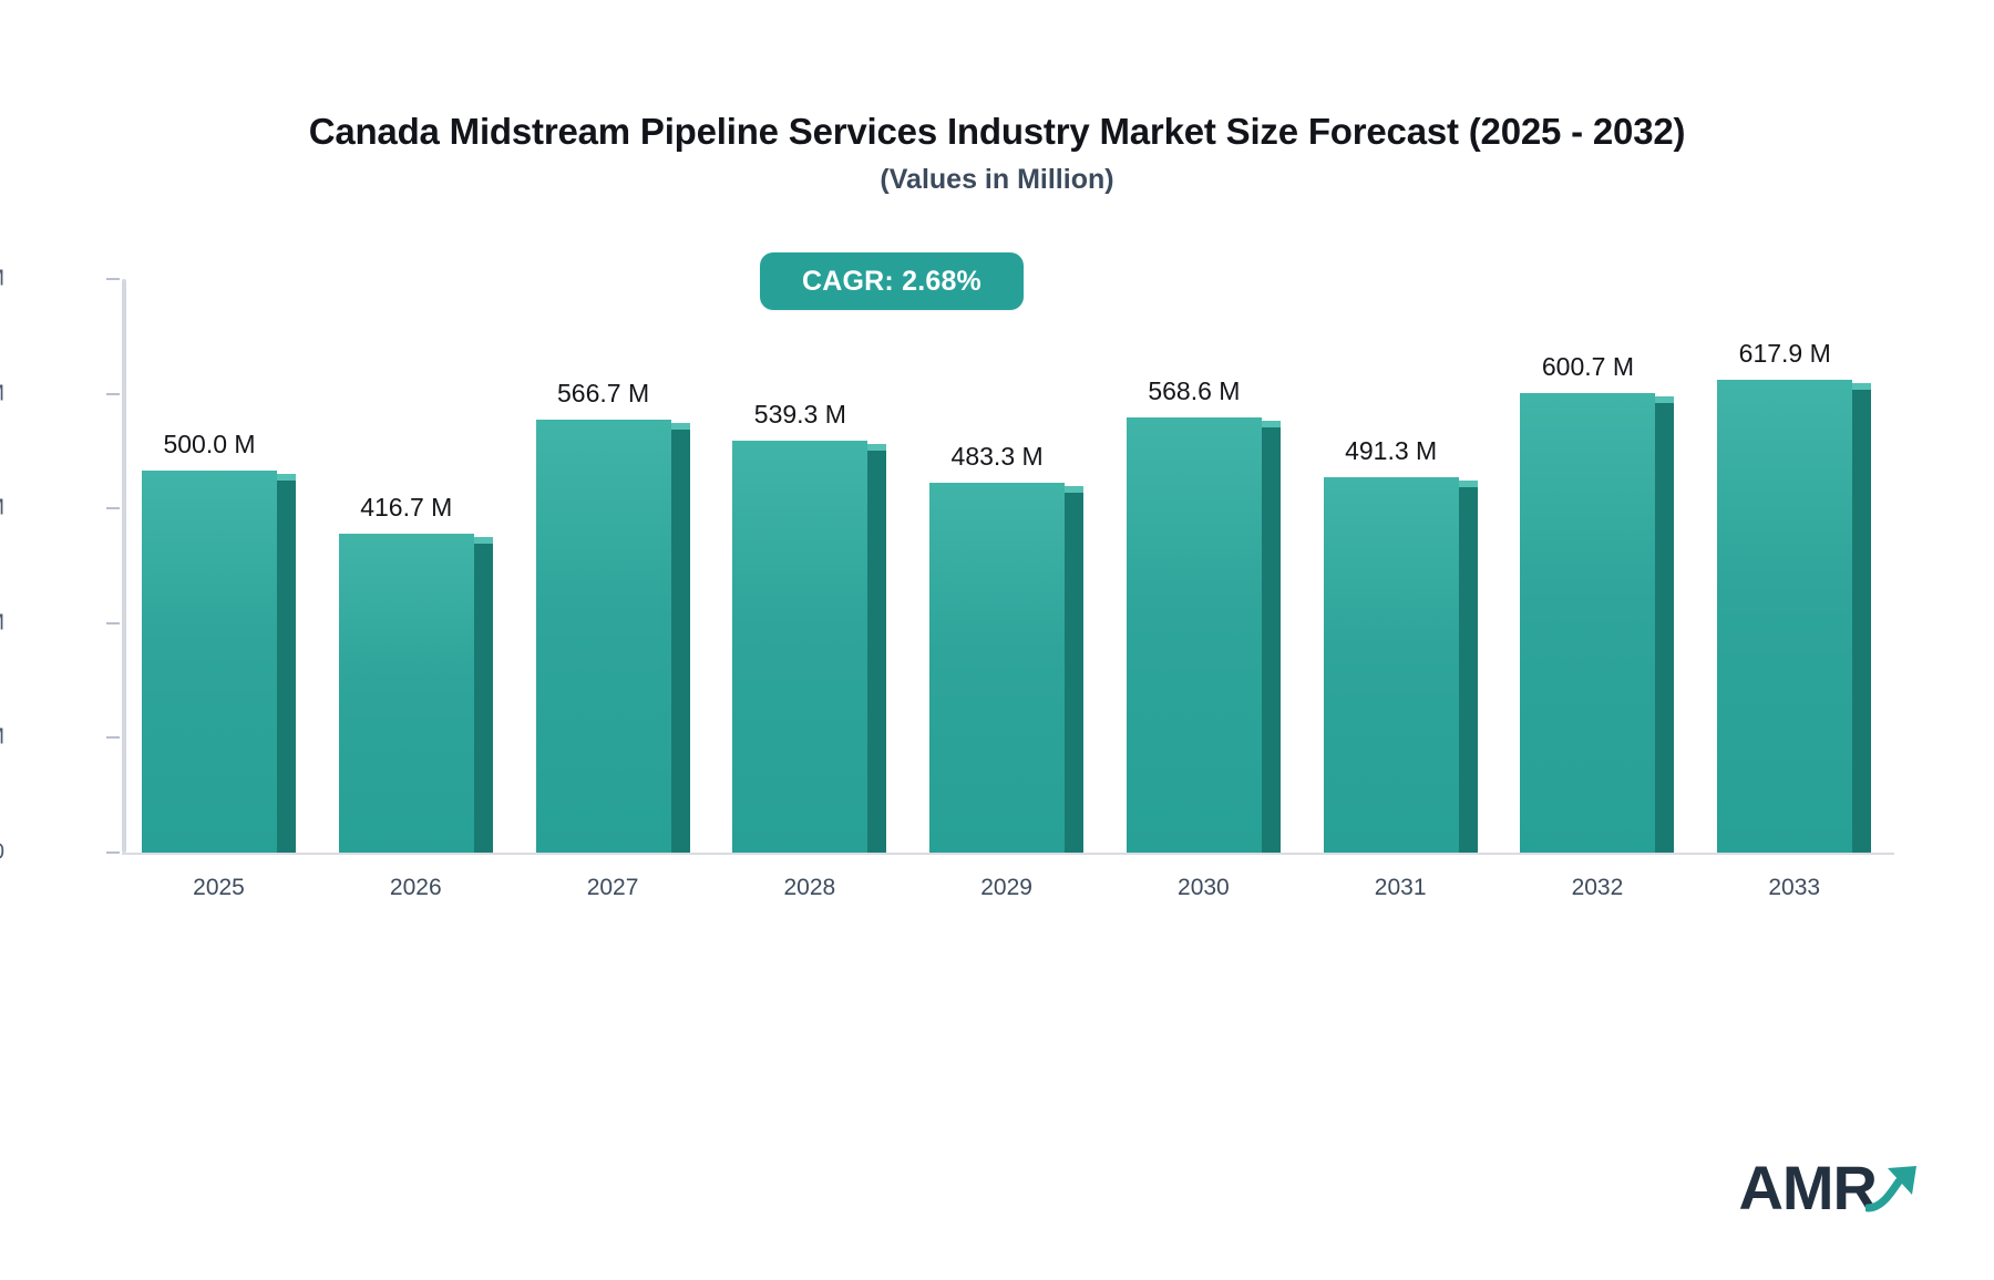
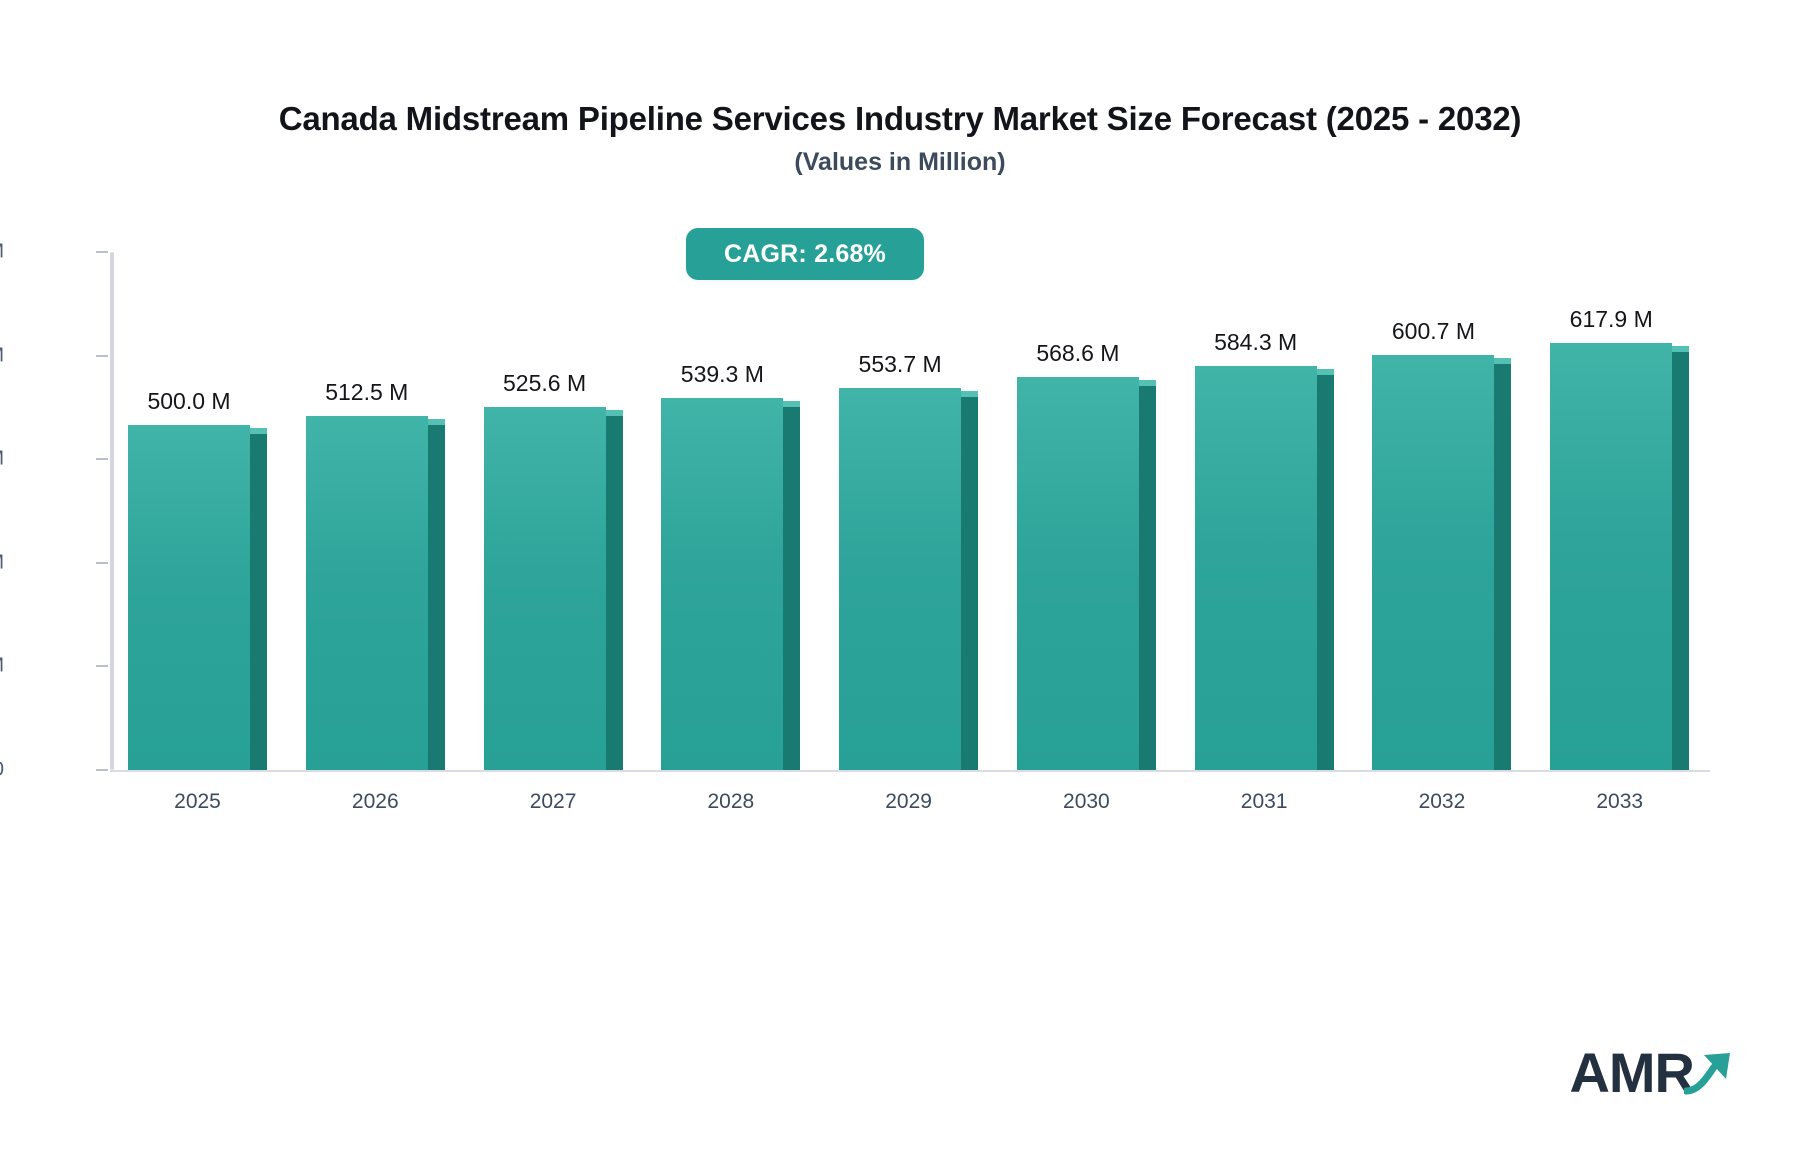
2026: 416.7 -> 512.5
2027: 566.7 -> 525.6
2029: 483.3 -> 553.7
2031: 491.3 -> 584.3
